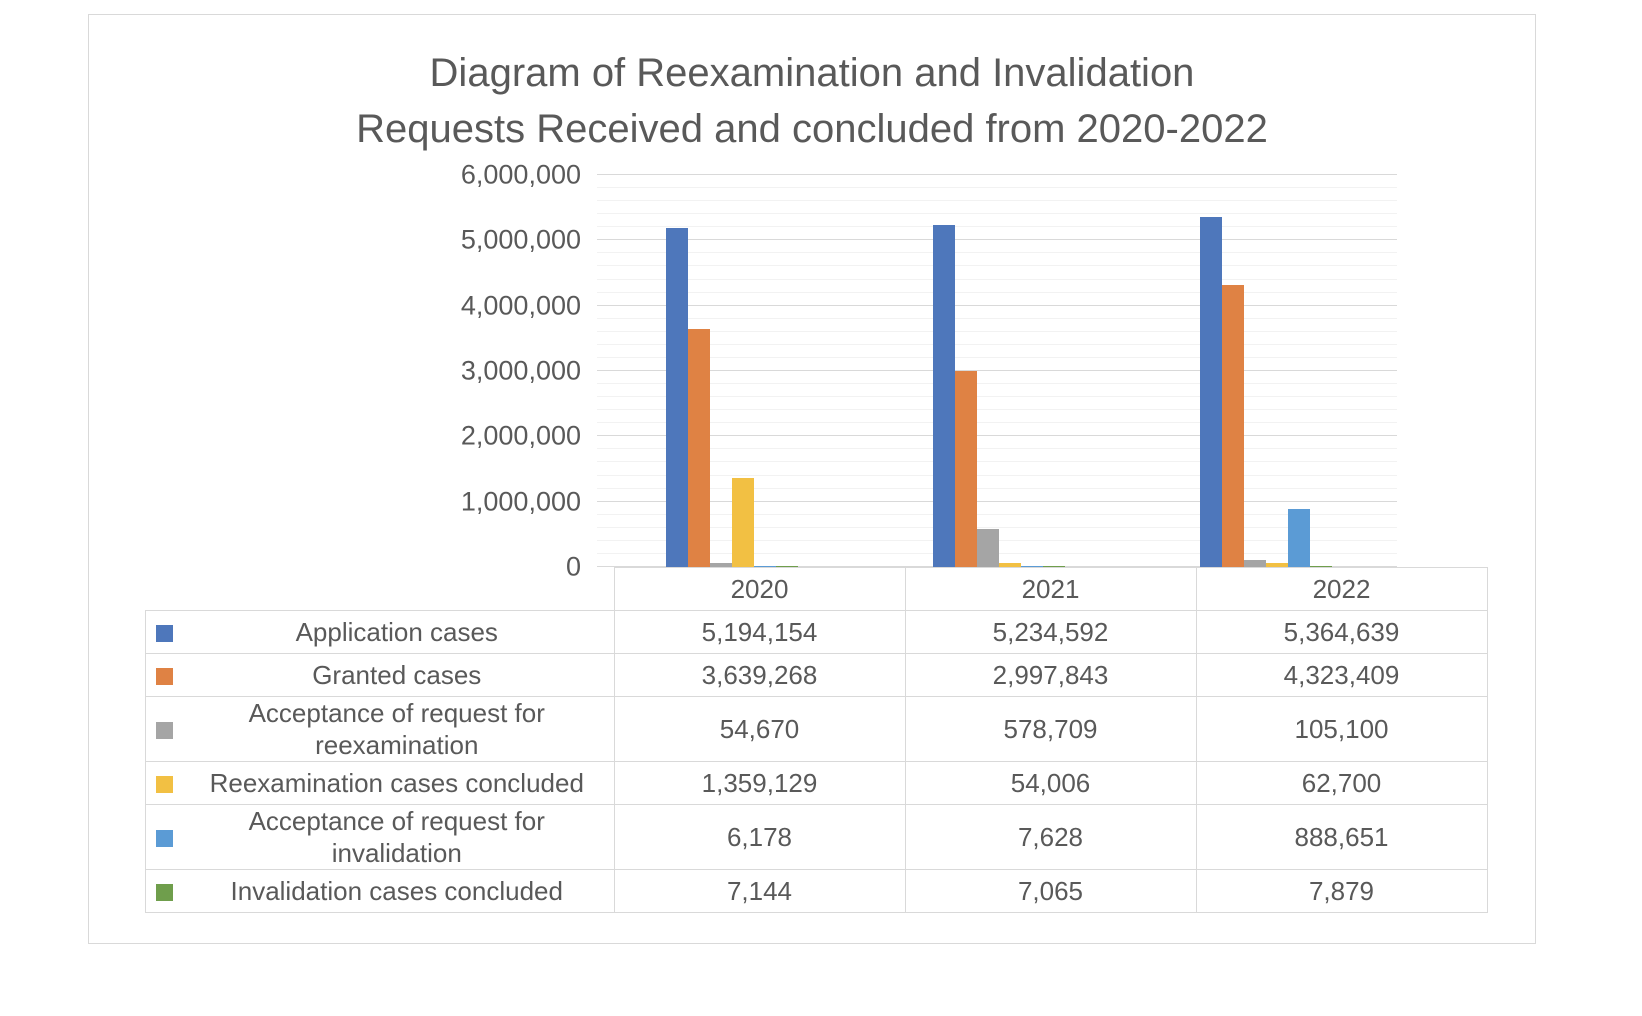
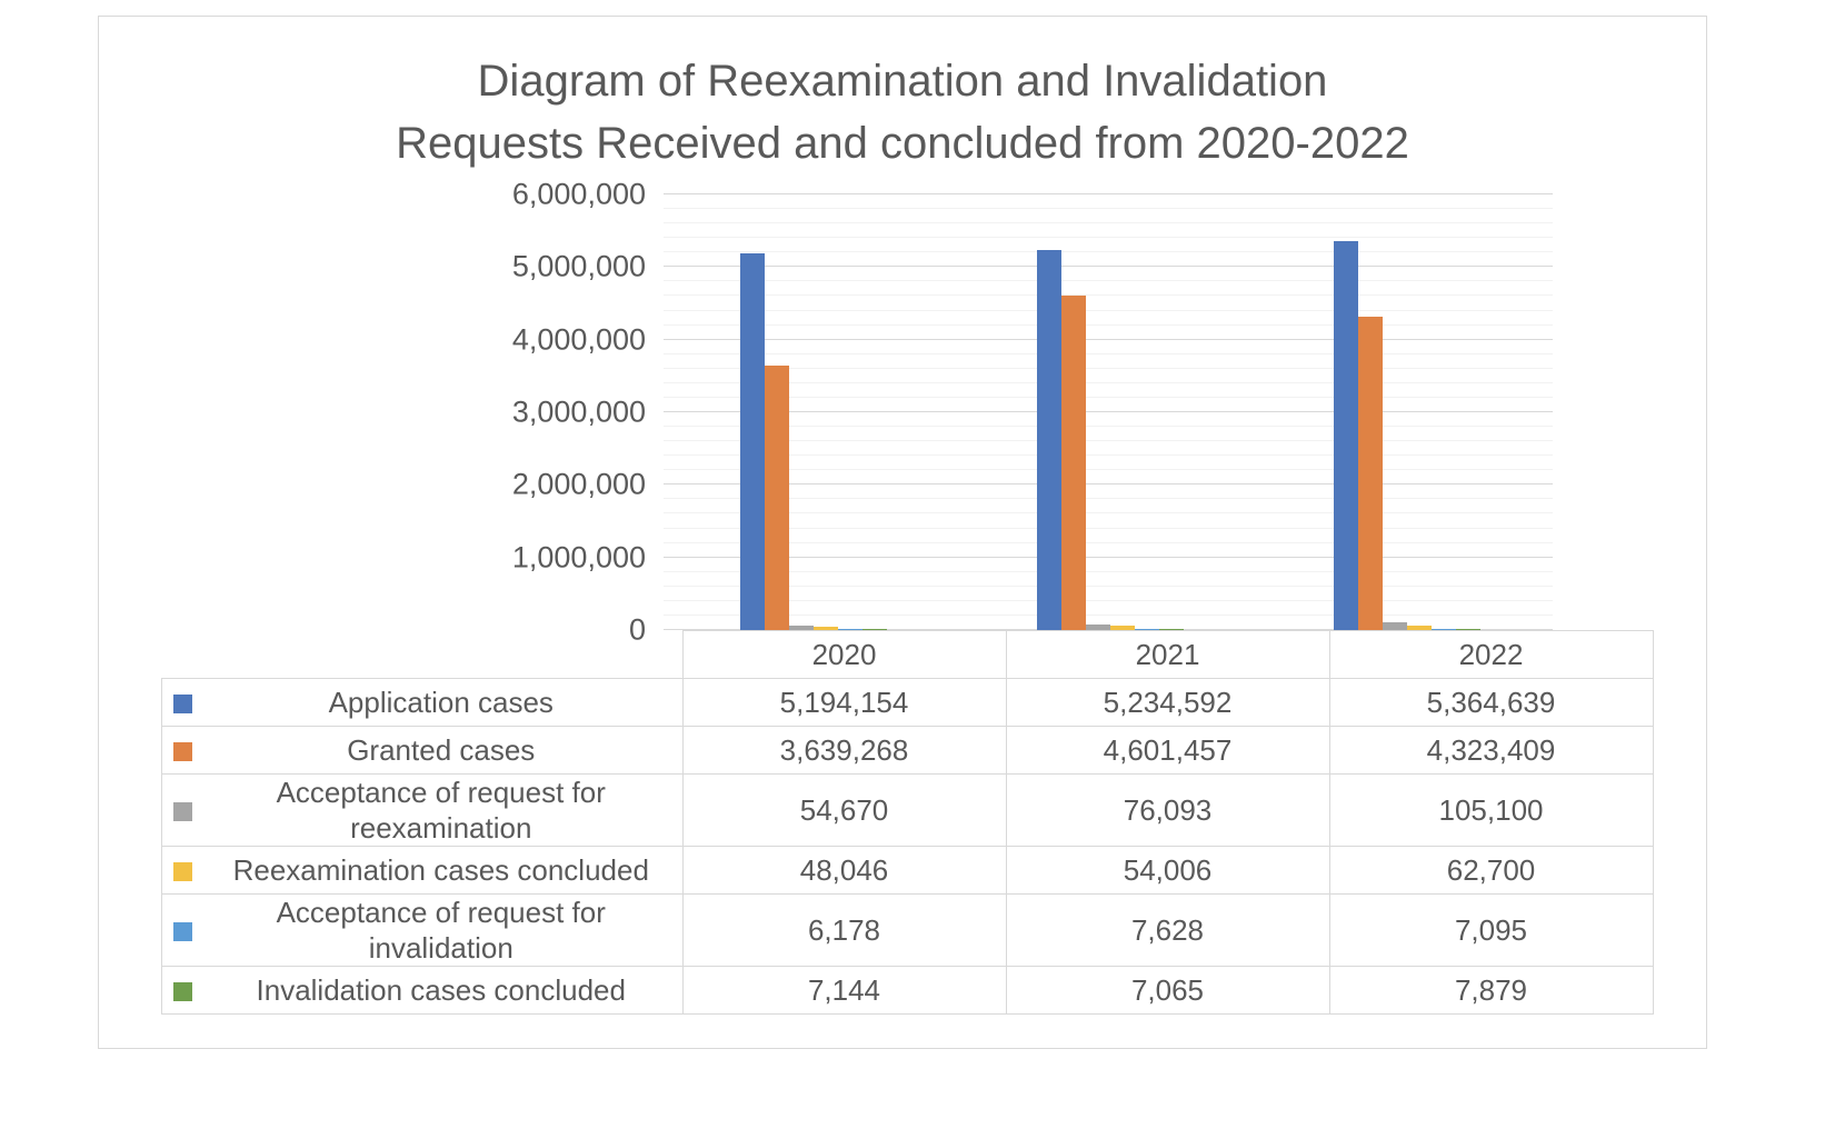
Reexamination cases concluded/2020: 1,359,129 -> 48,046
Granted cases/2021: 2,997,843 -> 4,601,457
Acceptance of request for reexamination/2021: 578,709 -> 76,093
Acceptance of request for invalidation/2022: 888,651 -> 7,095
